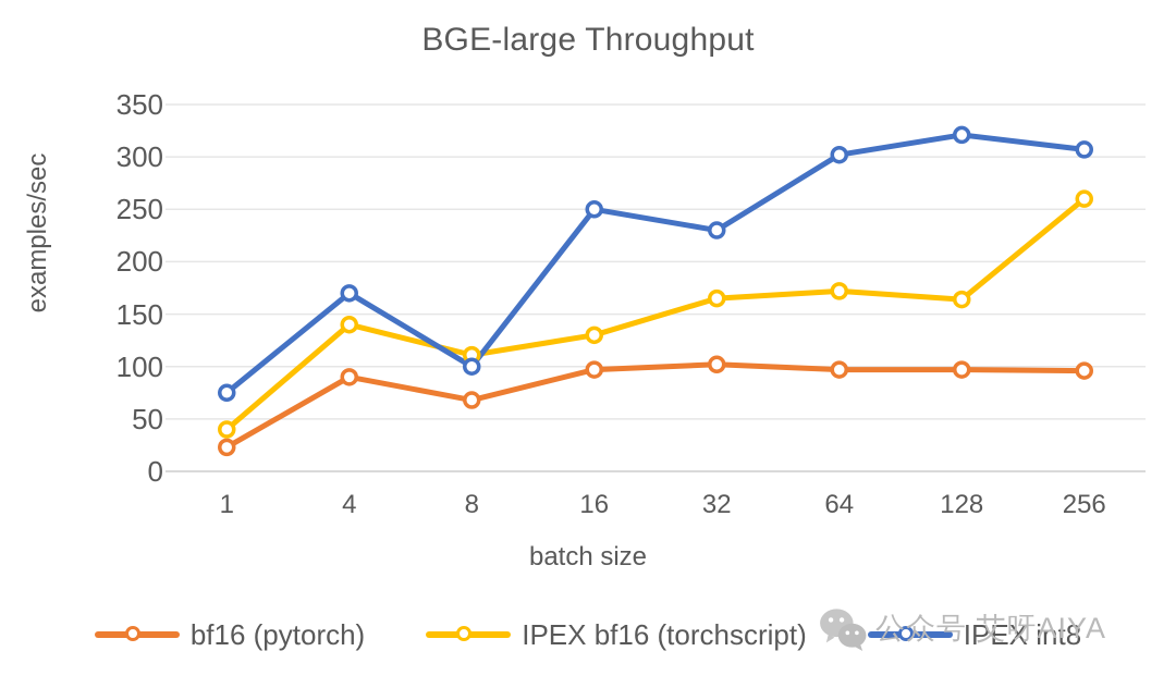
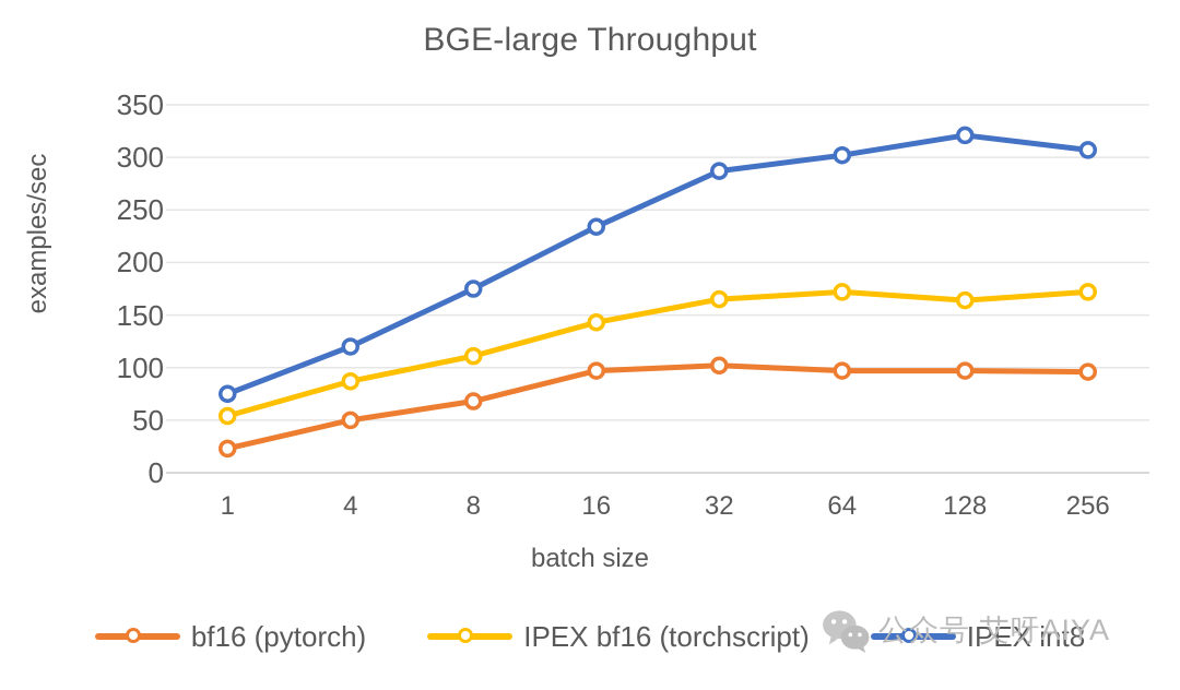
IPEX bf16 (torchscript)/1: 40 -> 50
bf16 (pytorch)/4: 90 -> 50
IPEX bf16 (torchscript)/4: 140 -> 90
IPEX int8/4: 170 -> 120
IPEX int8/8: 100 -> 180
IPEX bf16 (torchscript)/16: 130 -> 140
IPEX int8/16: 250 -> 230
IPEX int8/32: 230 -> 290
IPEX bf16 (torchscript)/256: 260 -> 170
